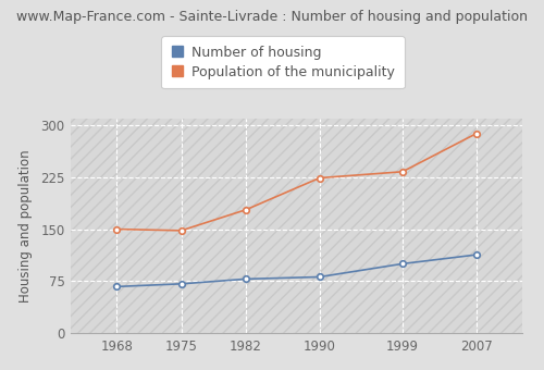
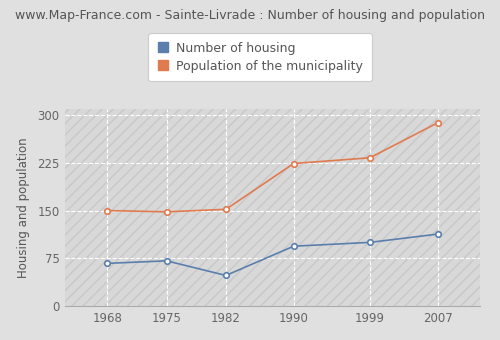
Number of housing/1982: 78 -> 48
Population of the municipality/1982: 178 -> 152
Number of housing/1990: 81 -> 94
